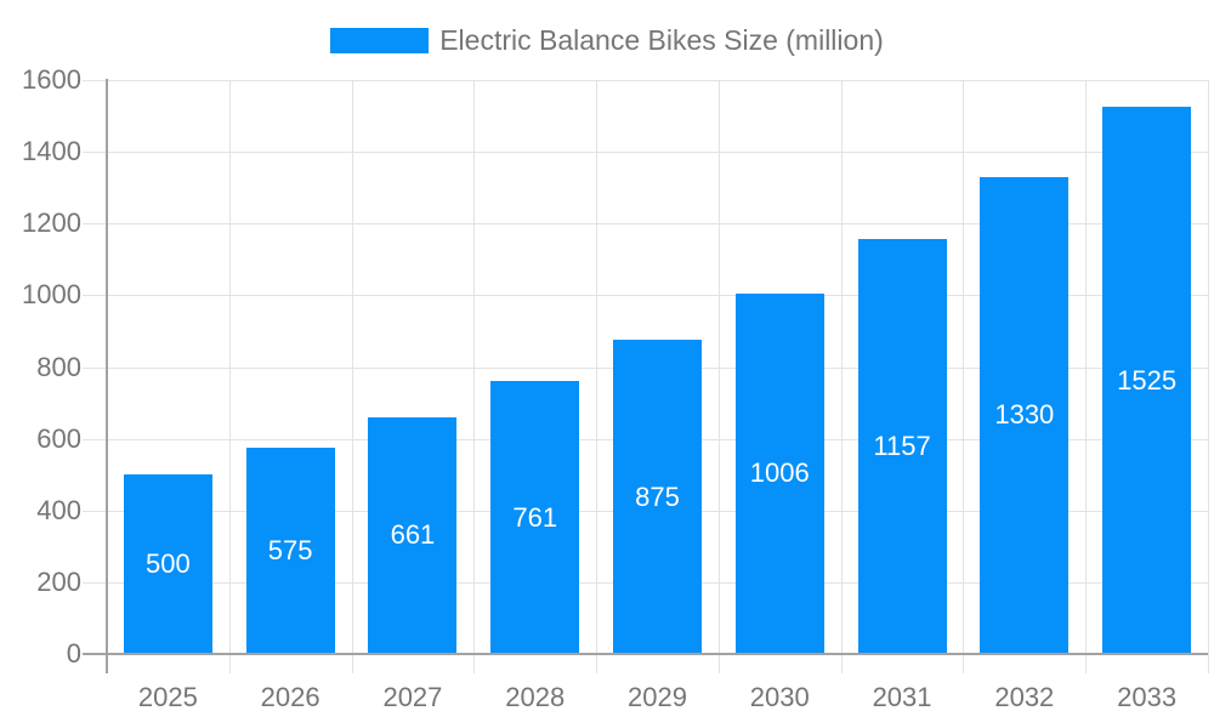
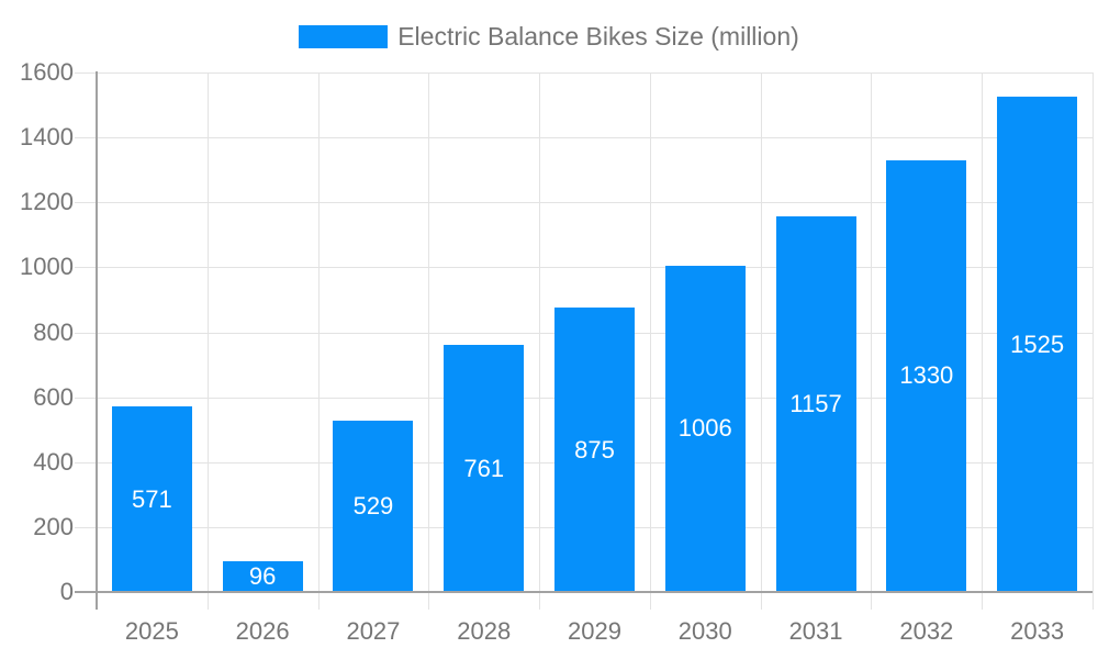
2025: 500 -> 571
2026: 575 -> 96
2027: 661 -> 529
